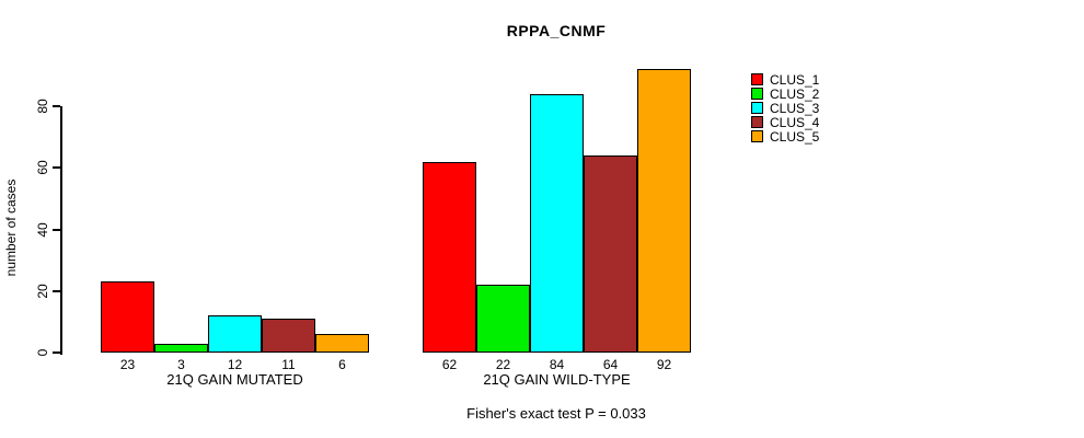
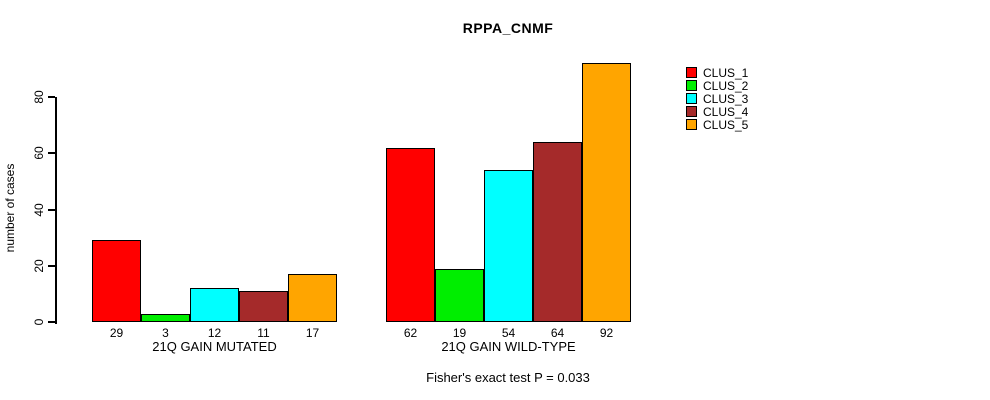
CLUS_1/21Q GAIN MUTATED: 23 -> 29
CLUS_5/21Q GAIN MUTATED: 6 -> 17
CLUS_2/21Q GAIN WILD-TYPE: 22 -> 19
CLUS_3/21Q GAIN WILD-TYPE: 84 -> 54
